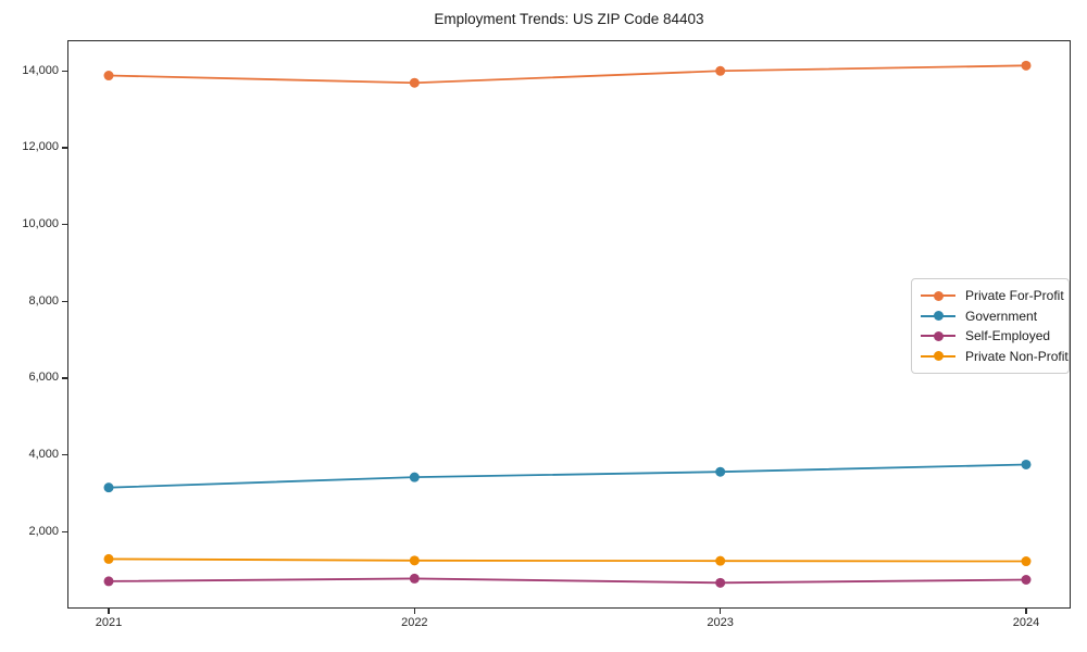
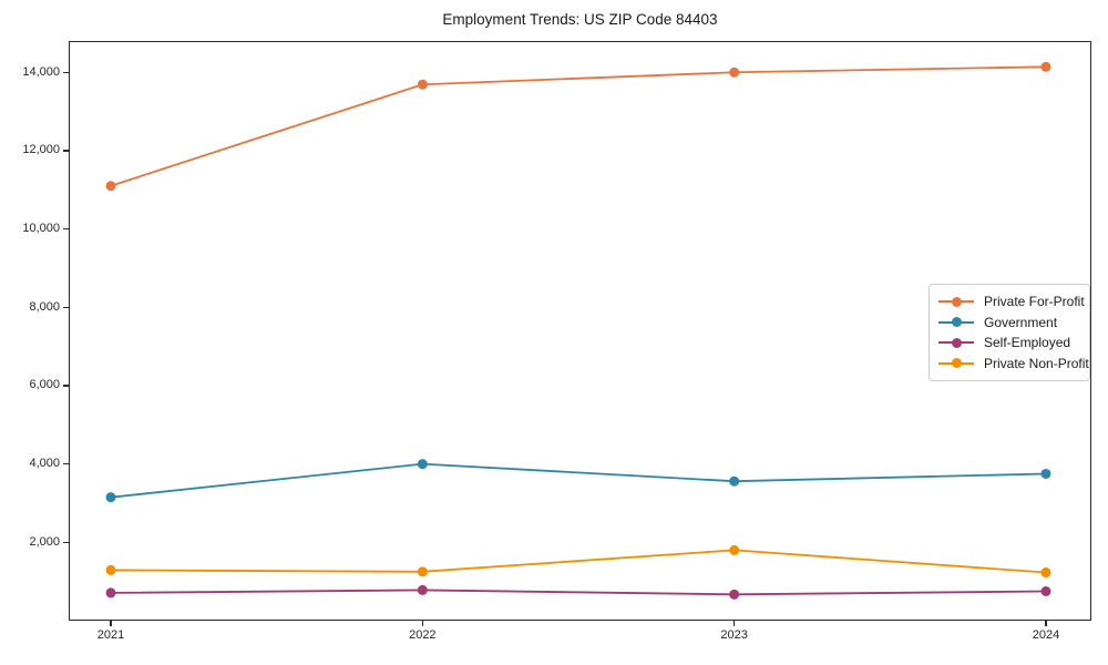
Private For-Profit/2021: 13900 -> 11100
Government/2022: 3400 -> 4000
Private Non-Profit/2023: 1200 -> 1800
